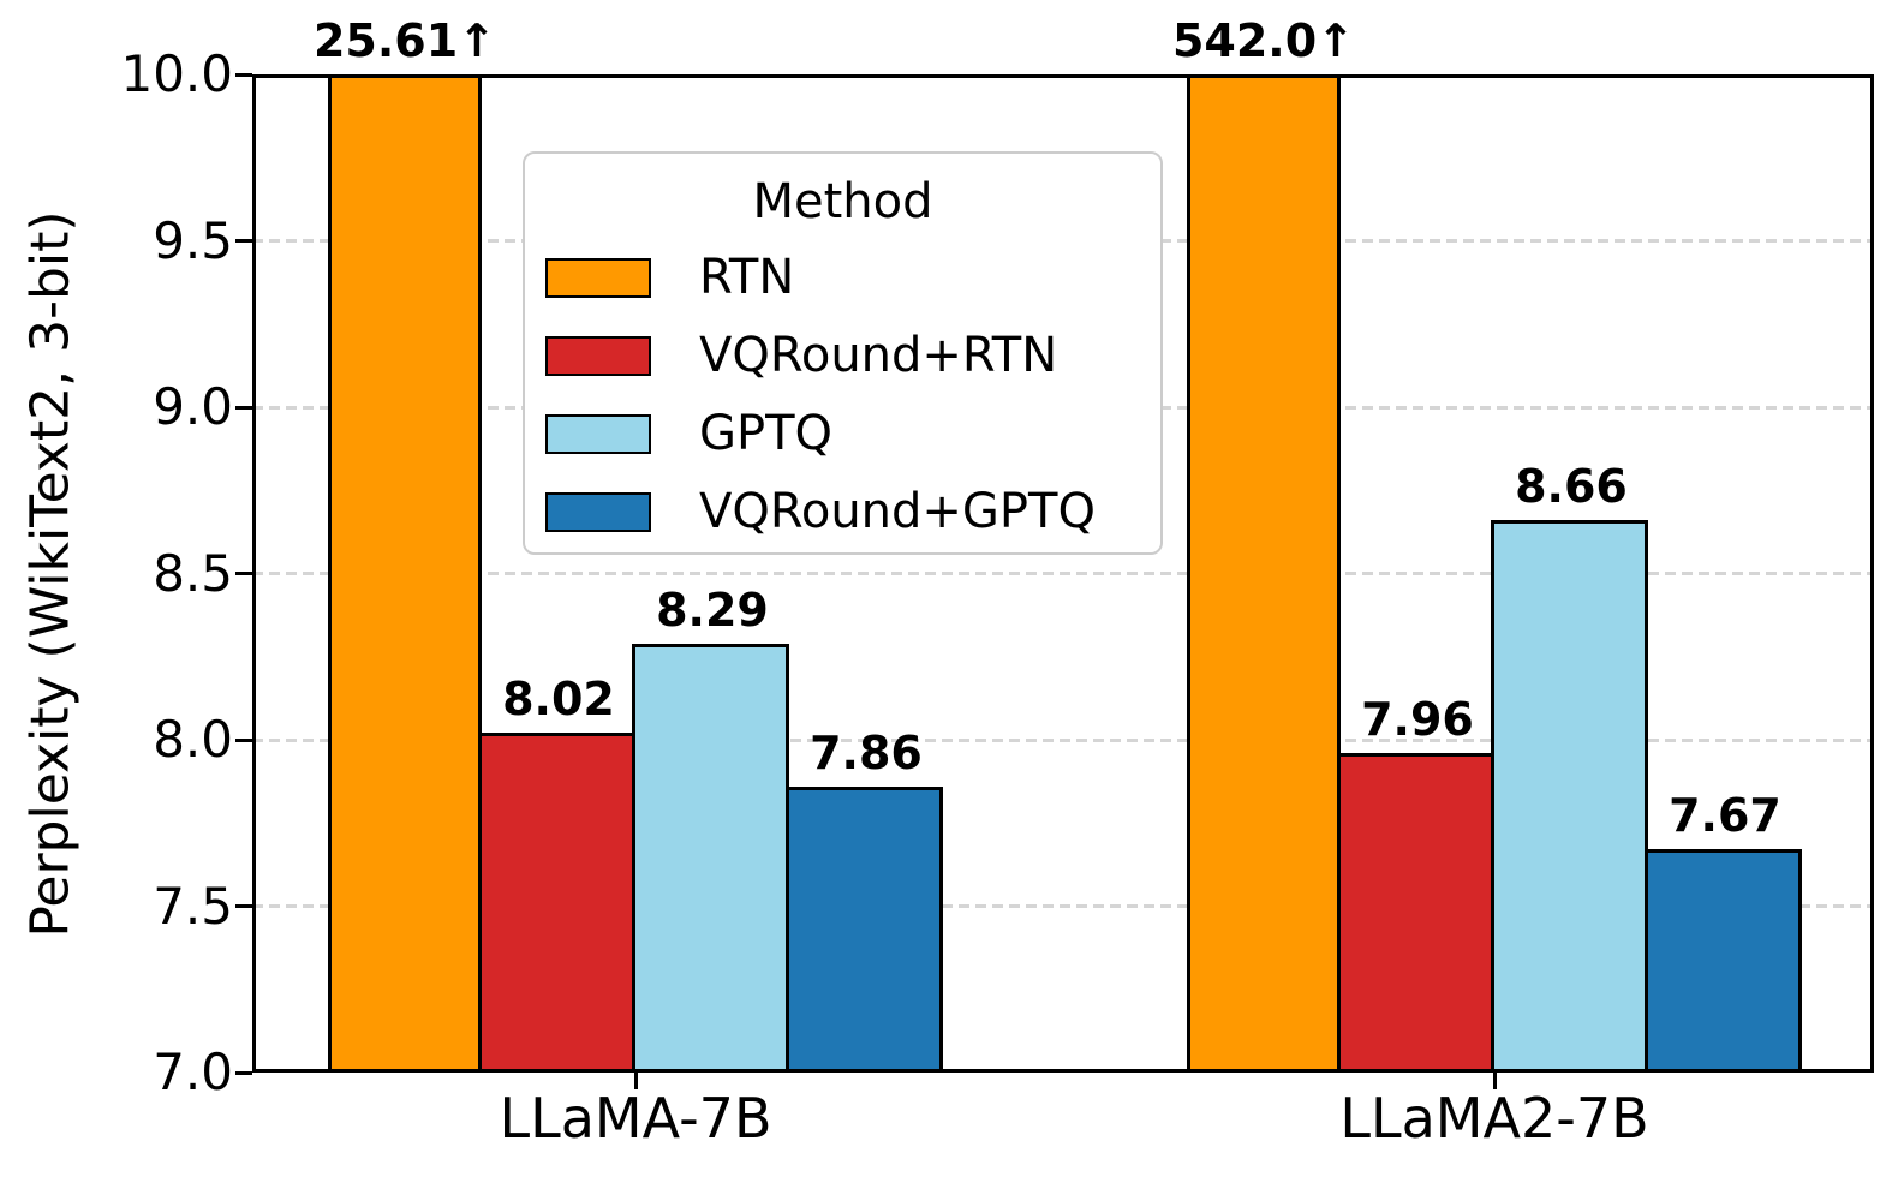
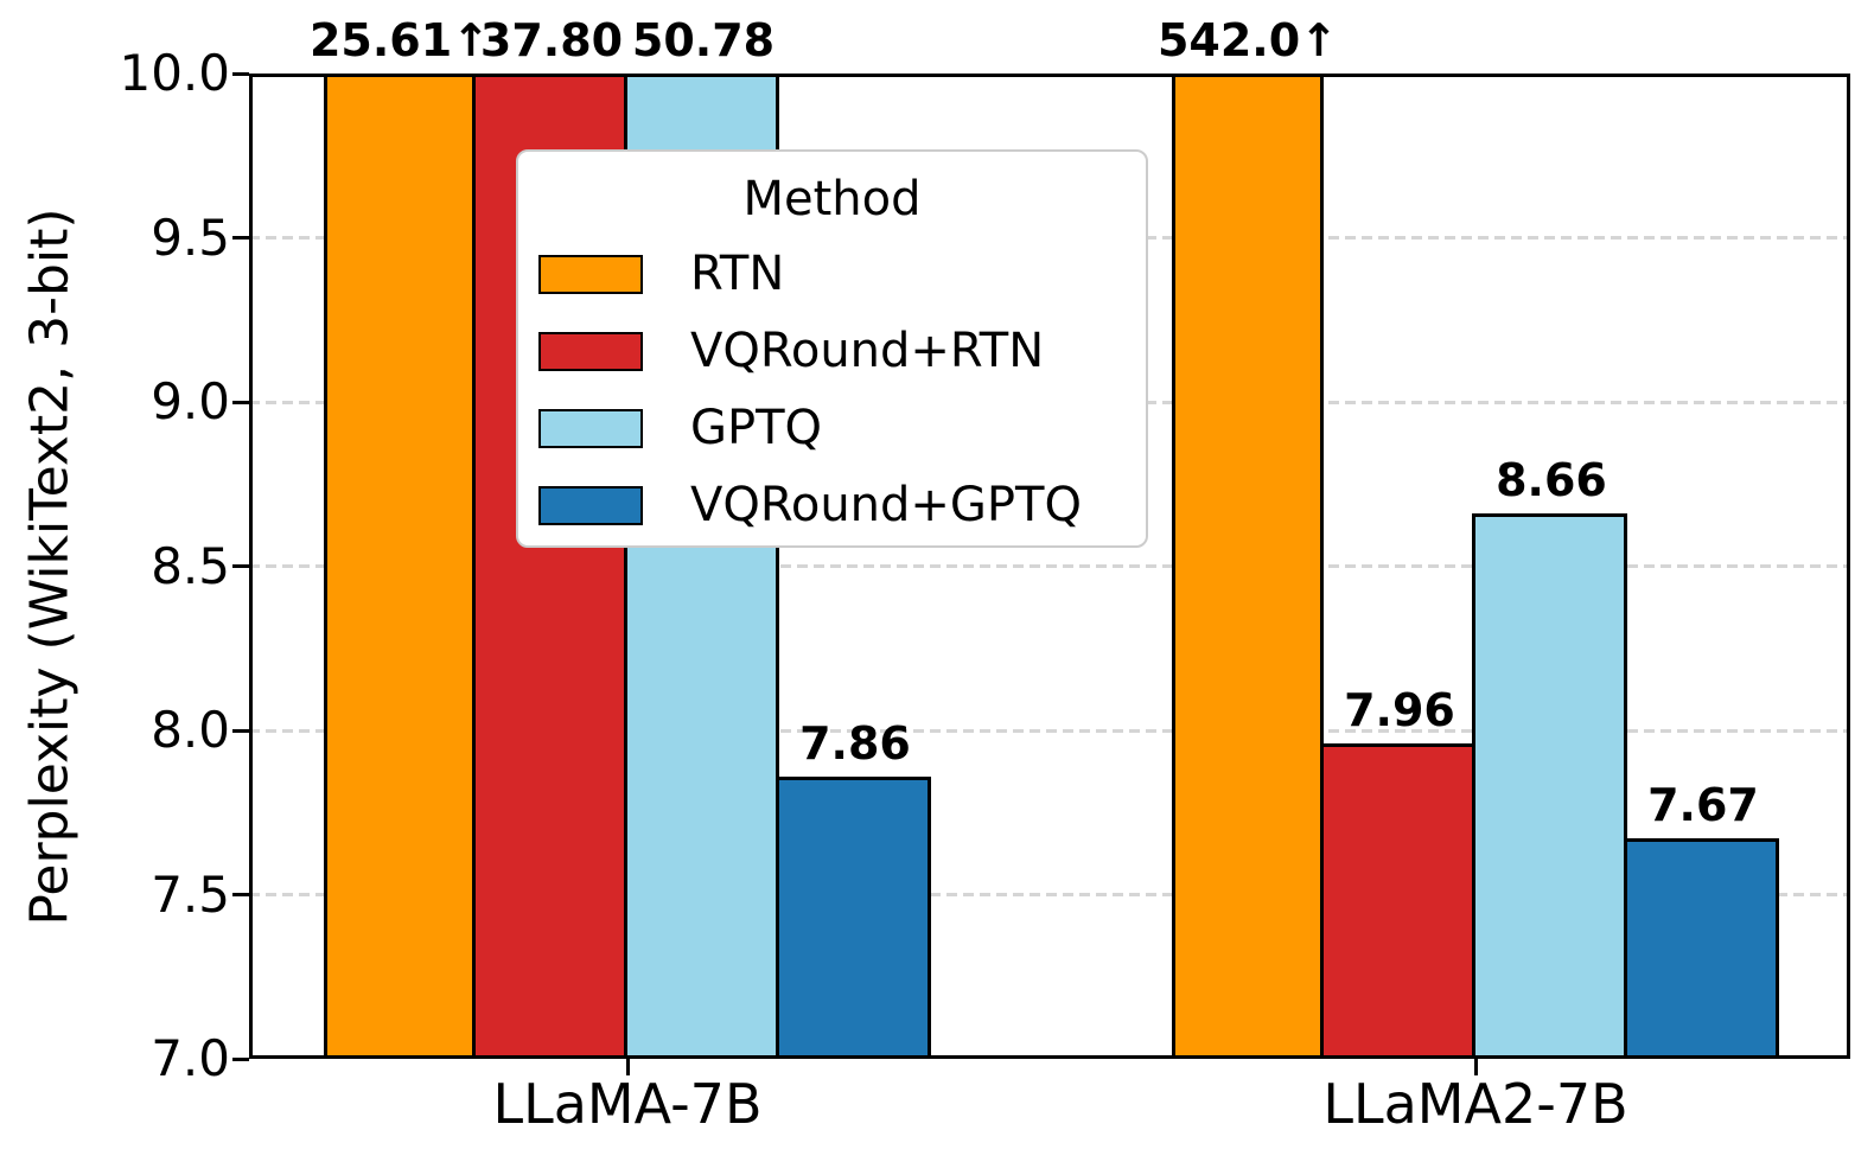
VQRound+RTN/LLaMA-7B: 8.02 -> 37.80
GPTQ/LLaMA-7B: 8.29 -> 50.78
